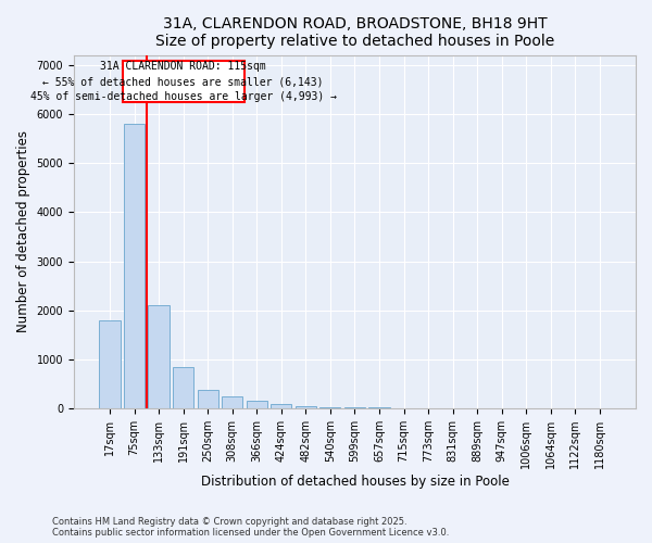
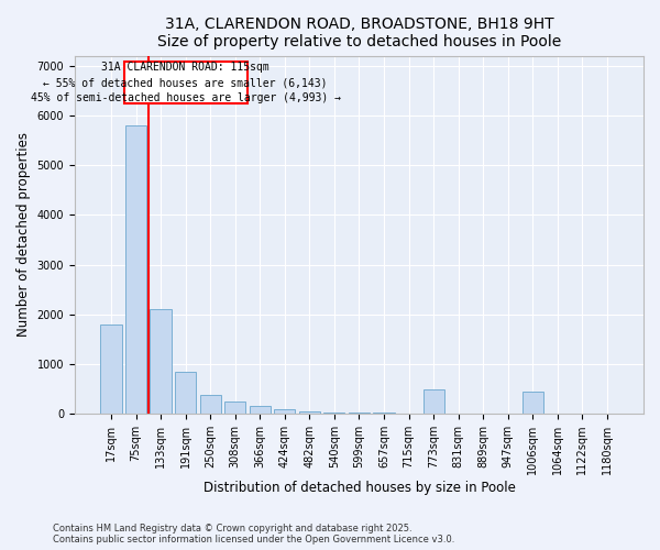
773sqm: 10 -> 500
1006sqm: 0 -> 450
